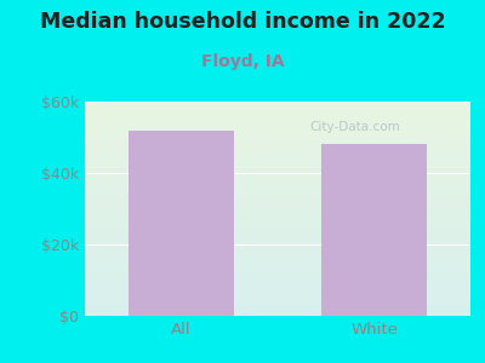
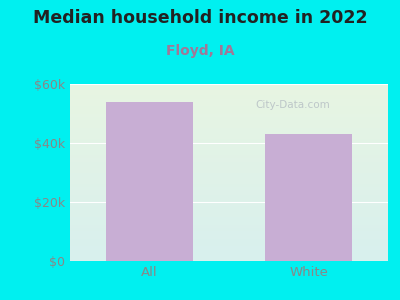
All: $52k -> $54k
White: $48k -> $43k
